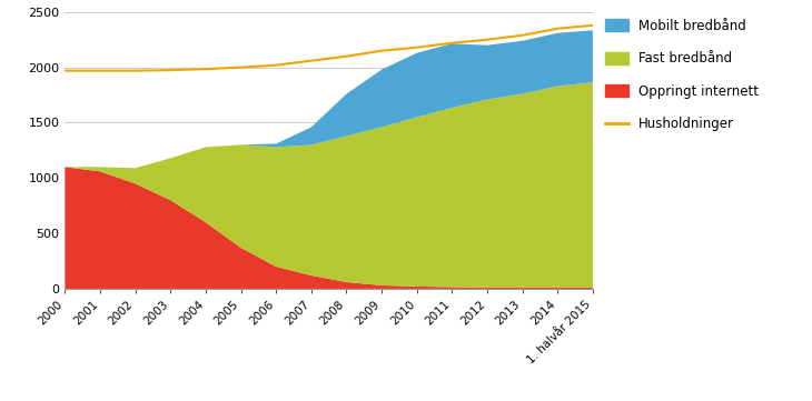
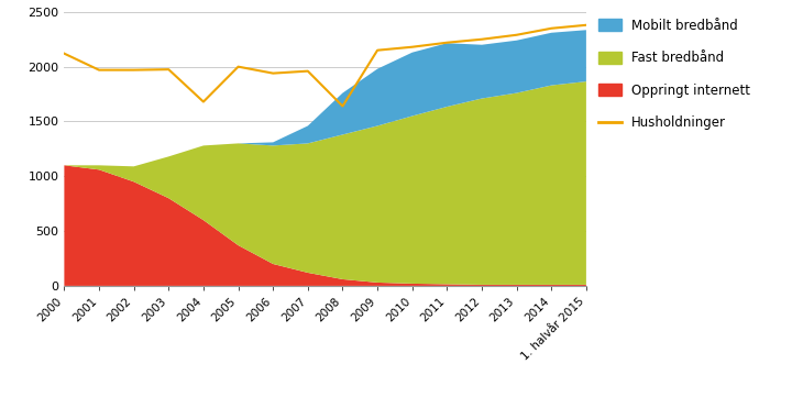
Husholdninger/2000: 1970 -> 2120
Husholdninger/2004: 1980 -> 1680
Husholdninger/2006: 2020 -> 1940
Husholdninger/2007: 2060 -> 1960
Husholdninger/2008: 2100 -> 1640
